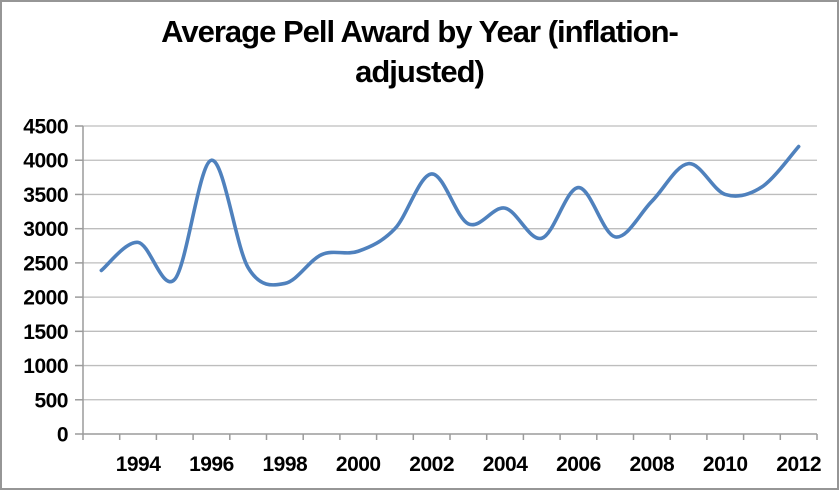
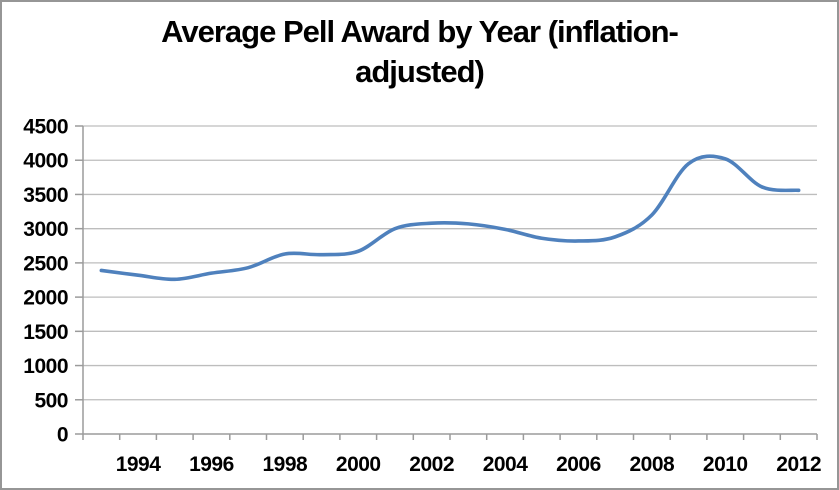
1994: 2800 -> 2300
1996: 4000 -> 2400
1998: 2200 -> 2600
2002: 3800 -> 3100
2004: 3300 -> 3000
2006: 3600 -> 2800
2008: 3400 -> 3200
2010: 3500 -> 4000
2012: 4200 -> 3600
